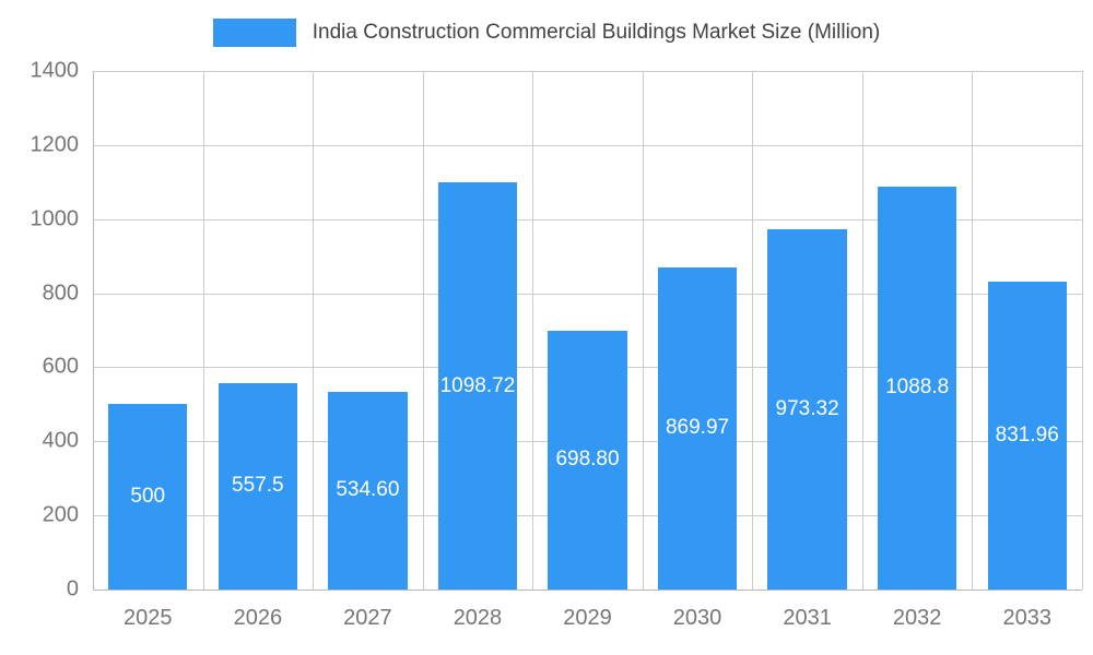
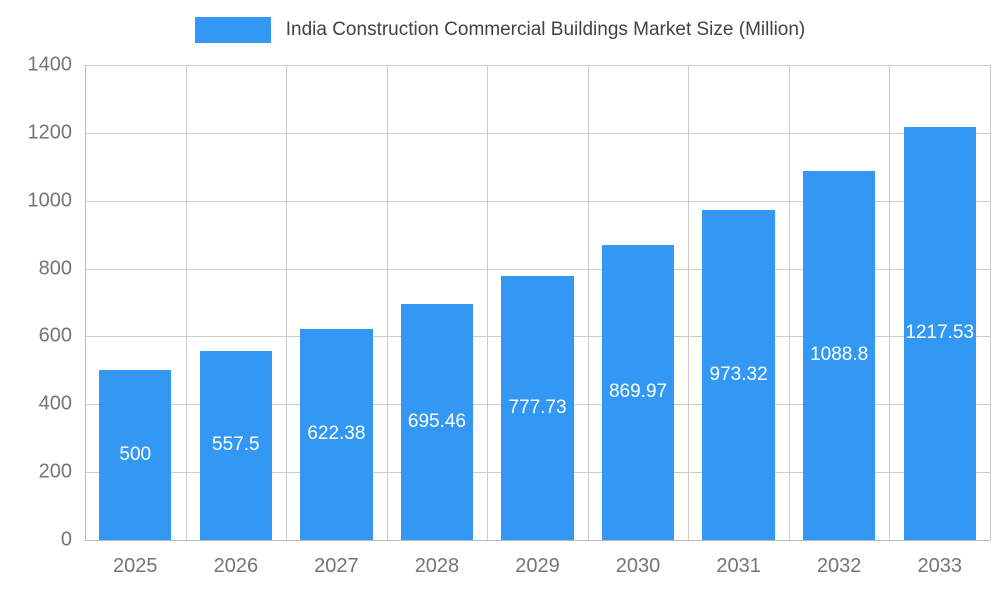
2027: 534.60 -> 622.38
2028: 1098.72 -> 695.46
2029: 698.80 -> 777.73
2033: 831.96 -> 1217.53
